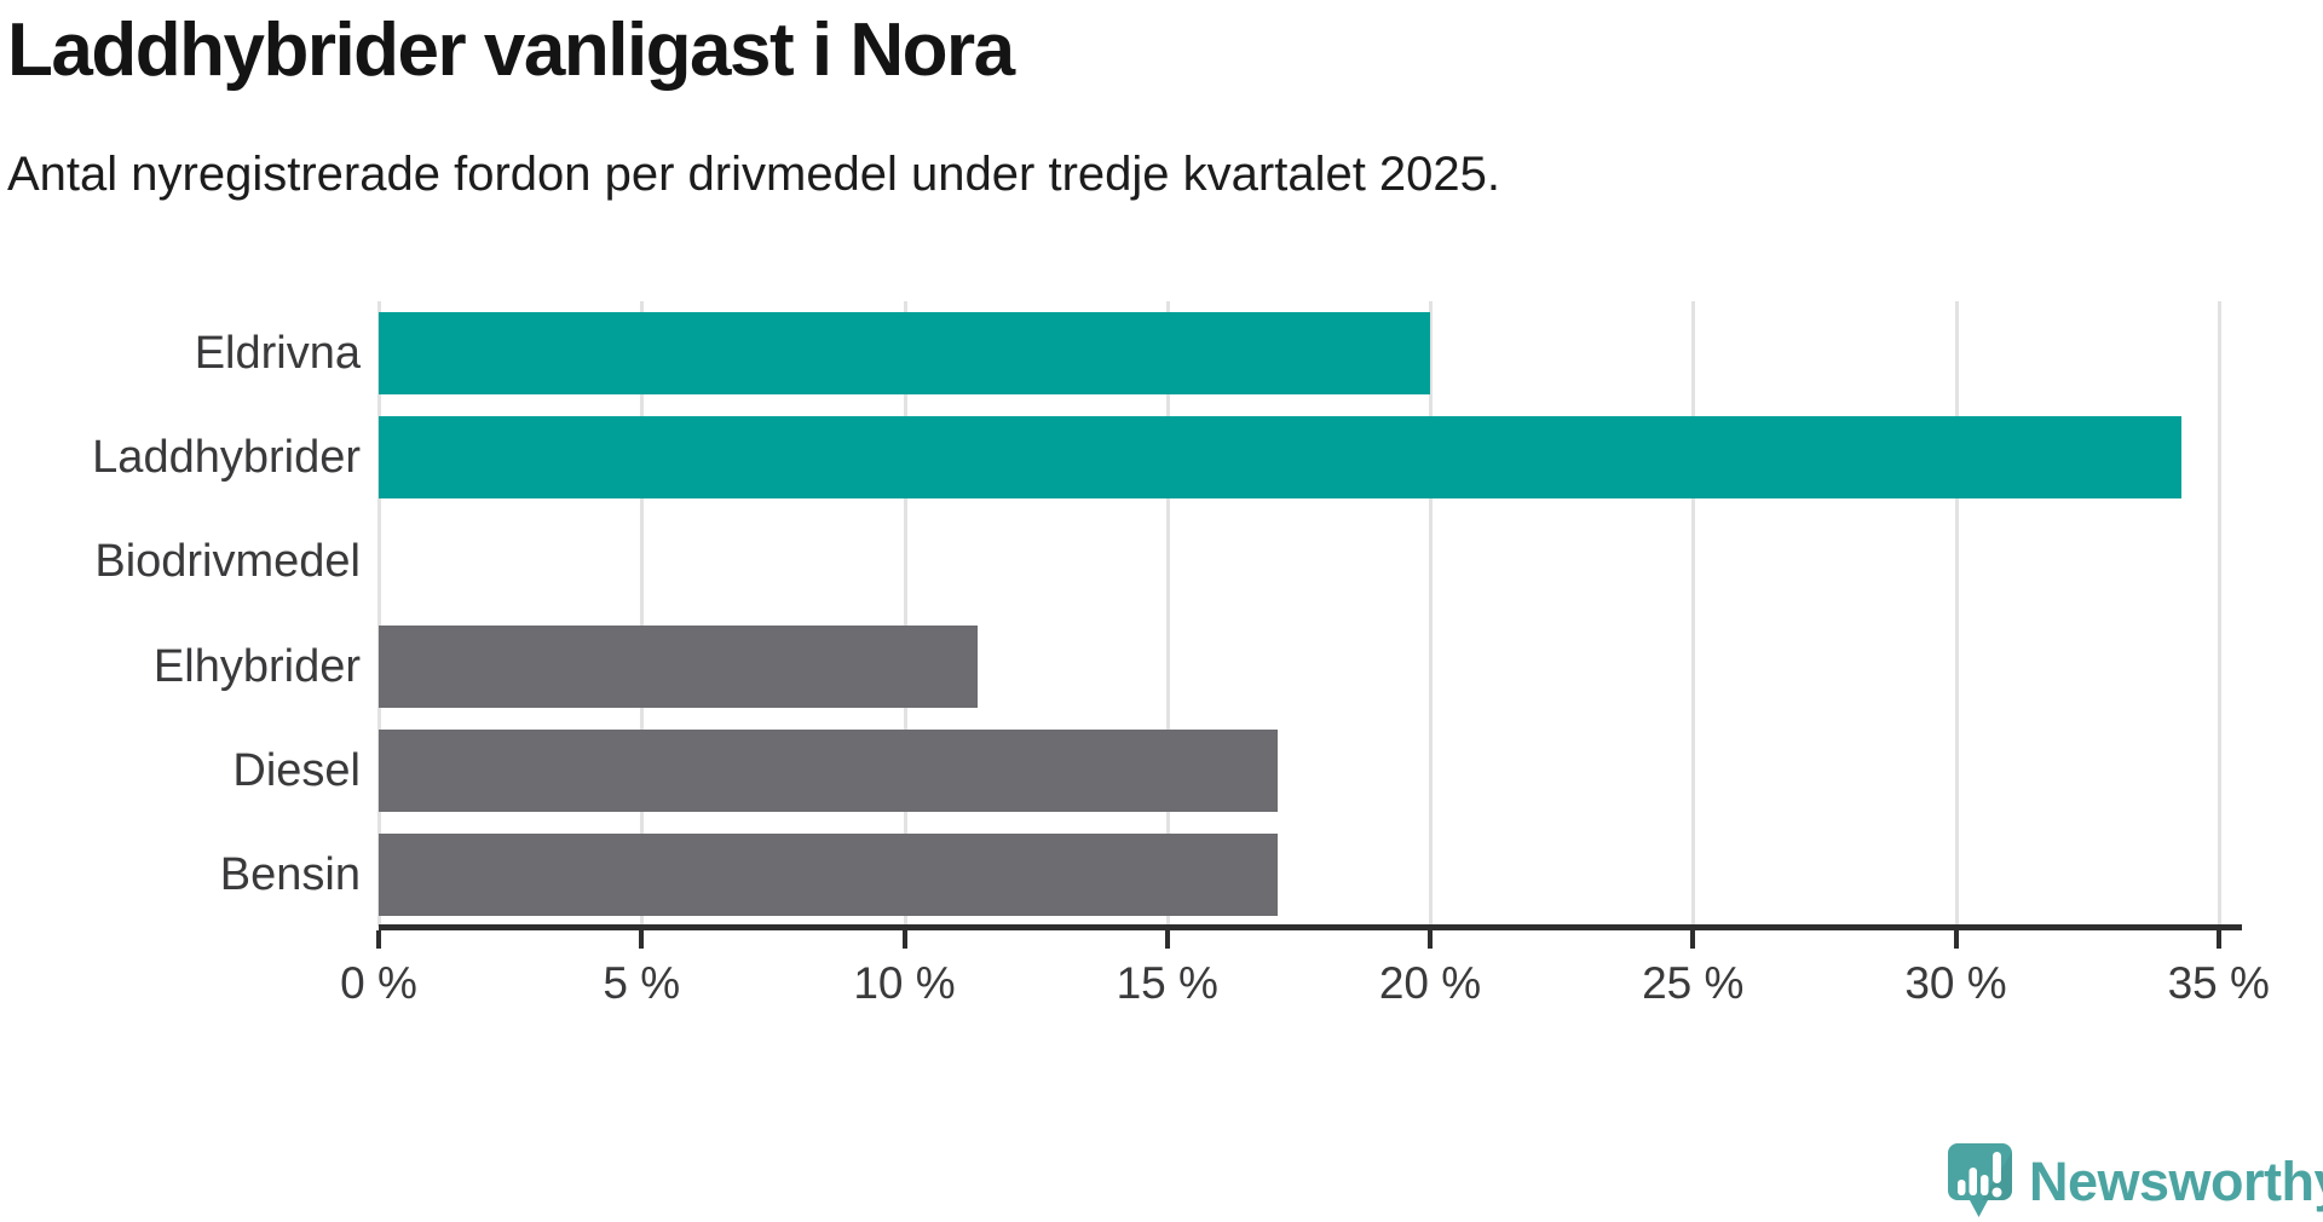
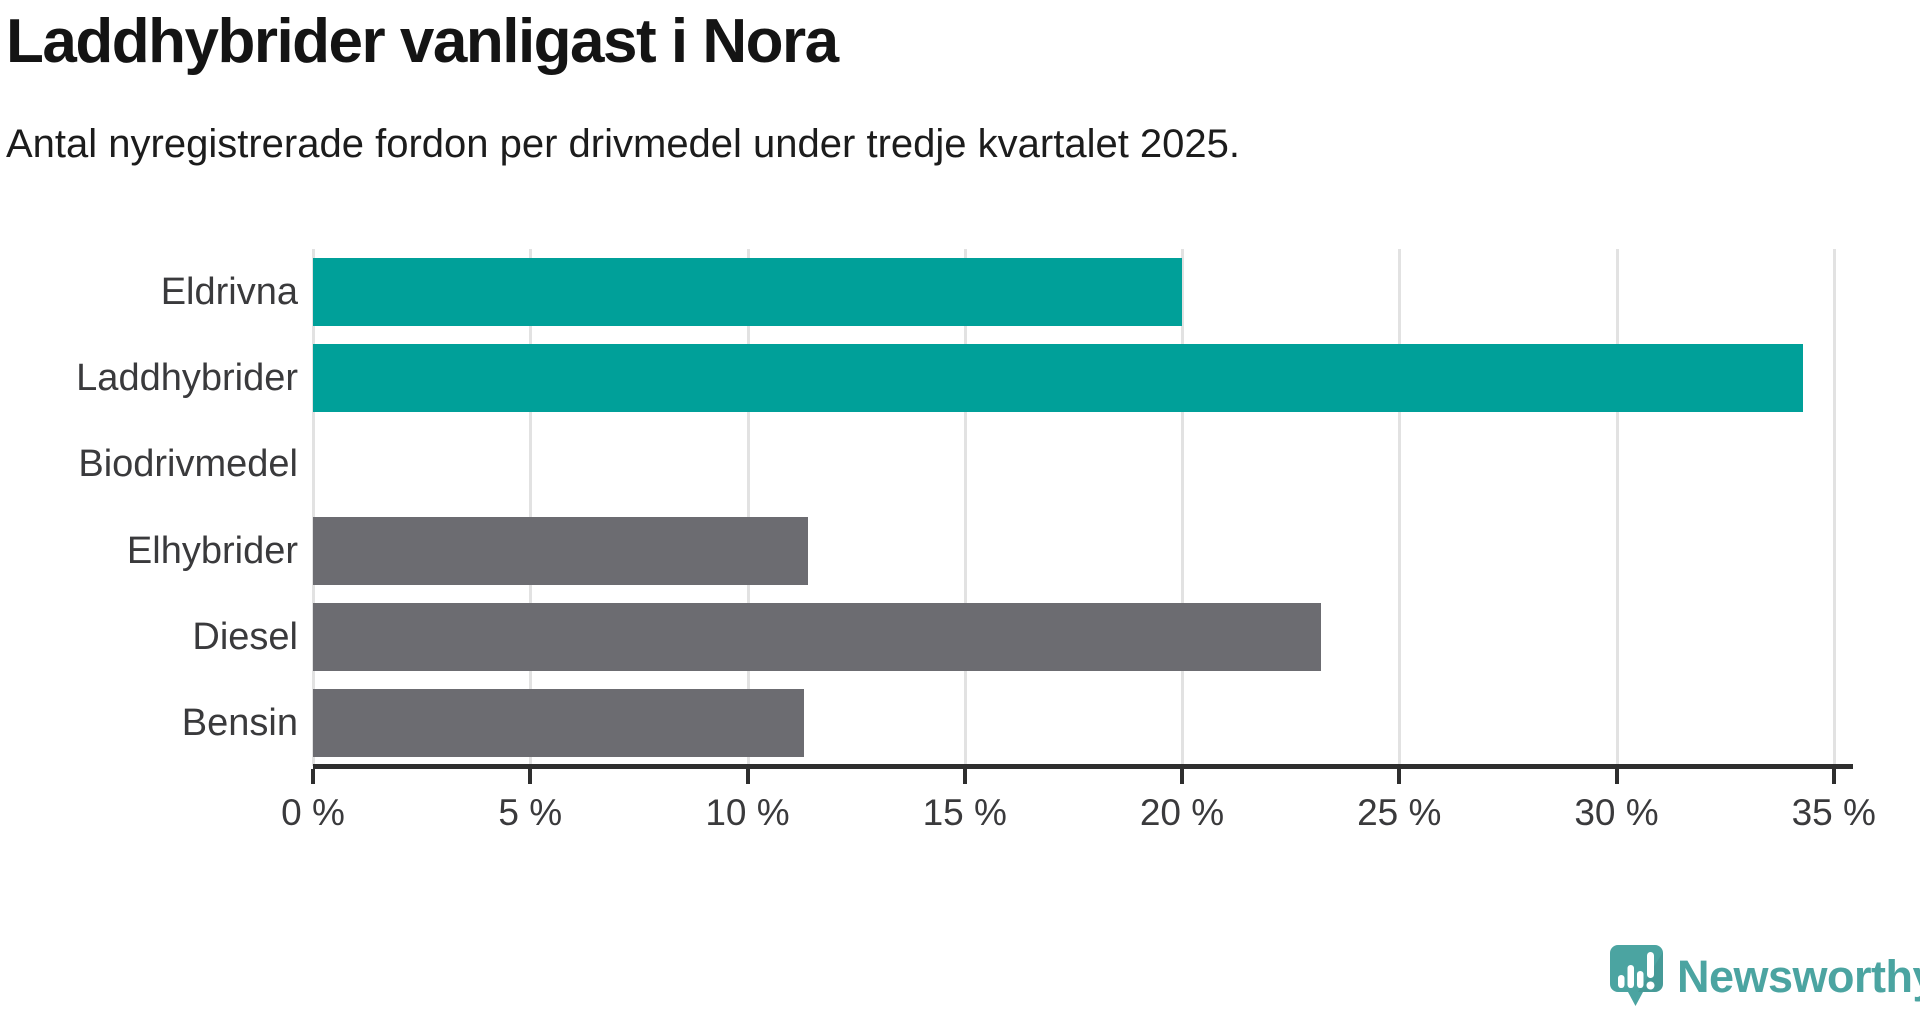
Diesel: 17.1% -> 23.2%
Bensin: 17.1% -> 11.3%
